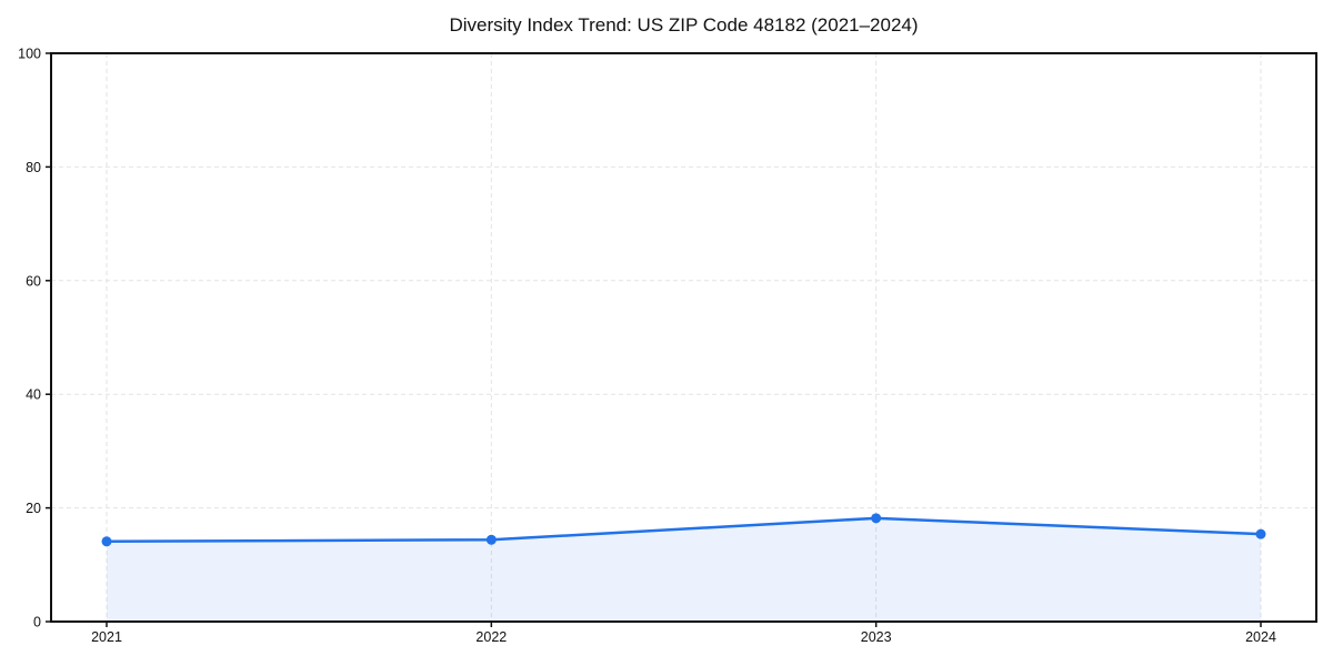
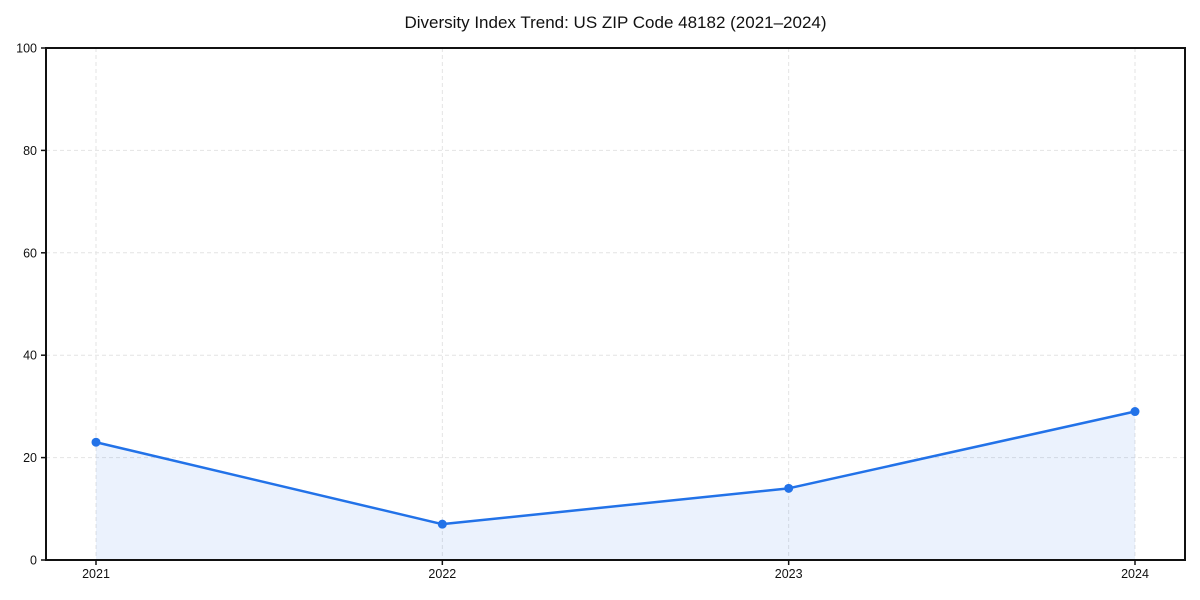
2021: 14 -> 23
2022: 14 -> 7
2023: 18 -> 14
2024: 15 -> 29
